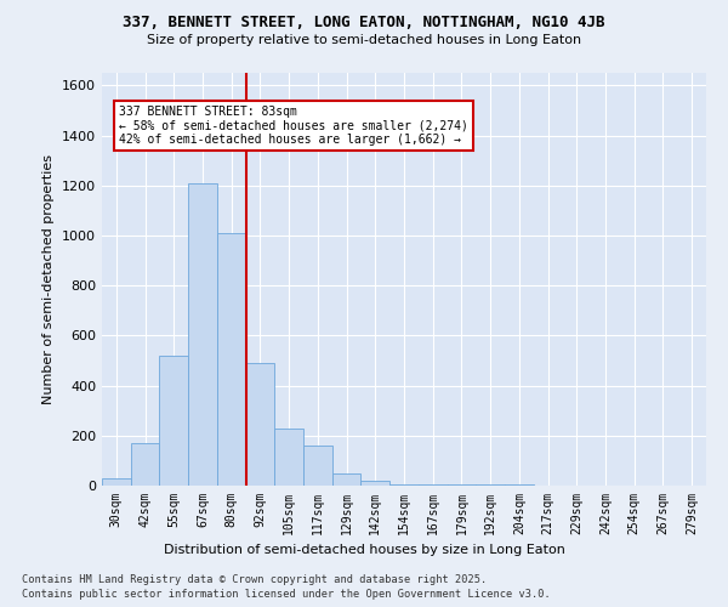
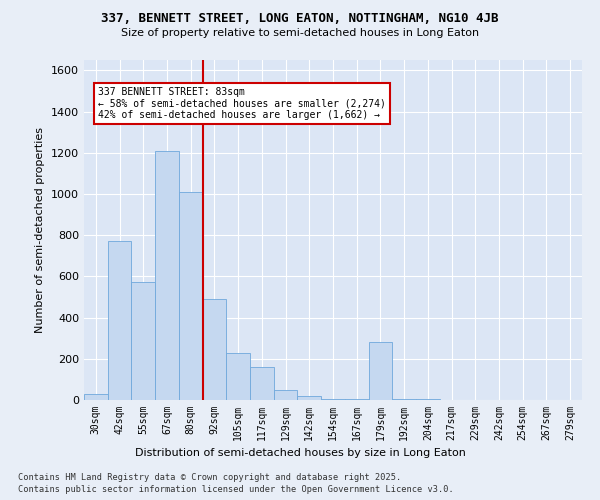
42sqm: 170 -> 770
55sqm: 520 -> 575
179sqm: 5 -> 280
